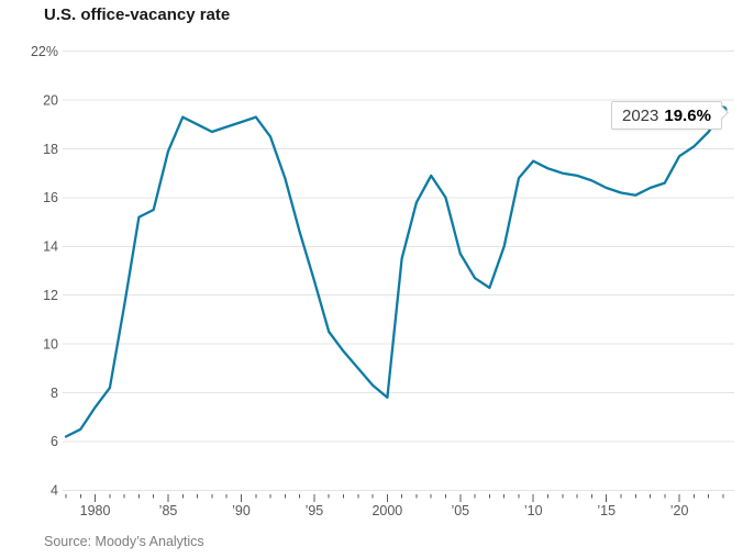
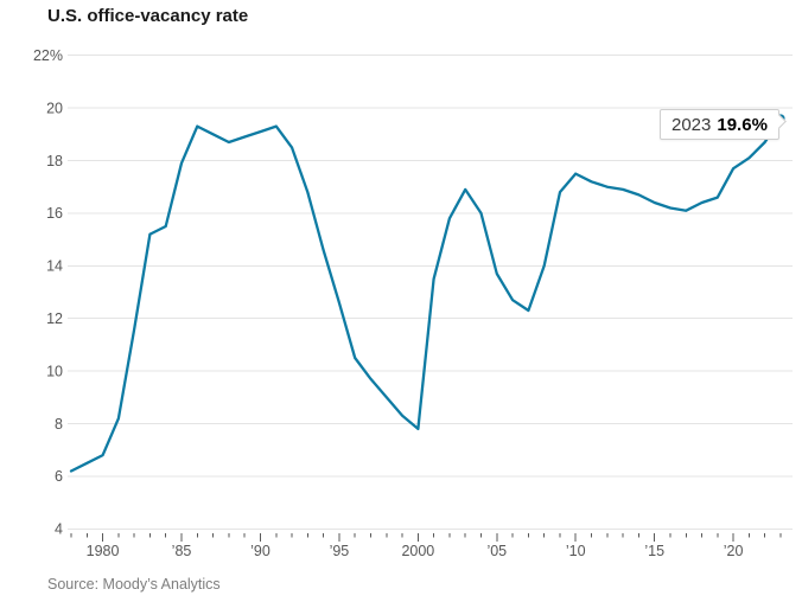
1980: 7.4% -> 6.8%
